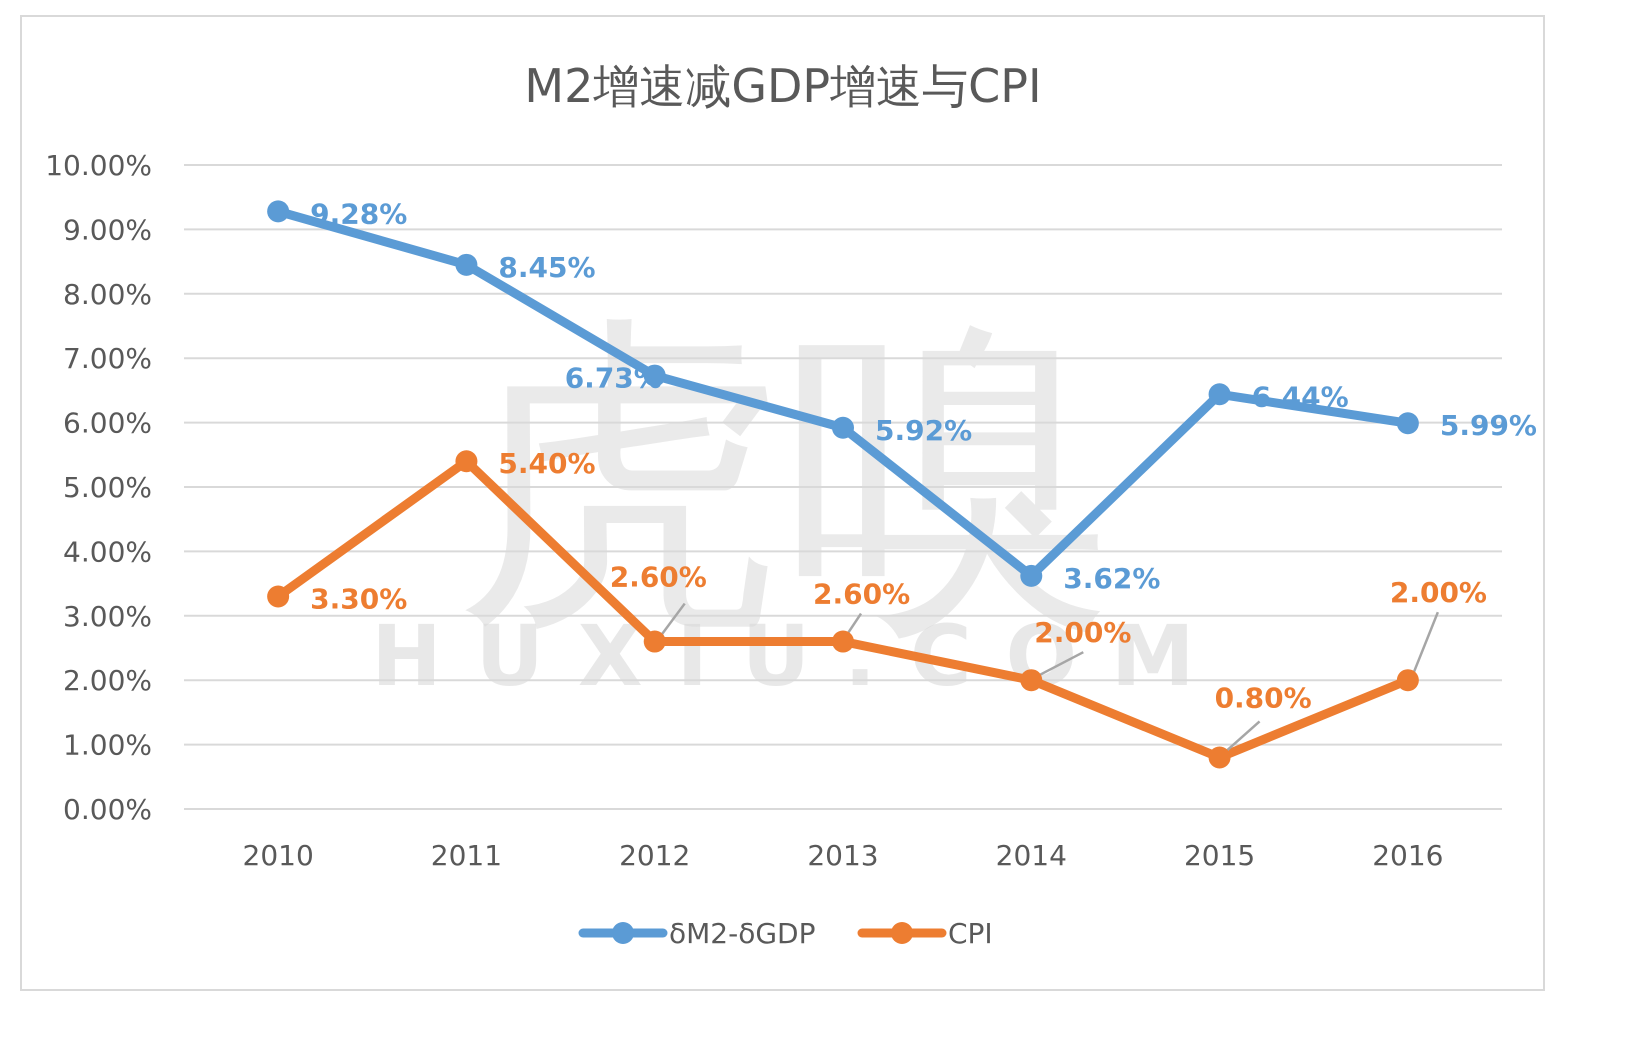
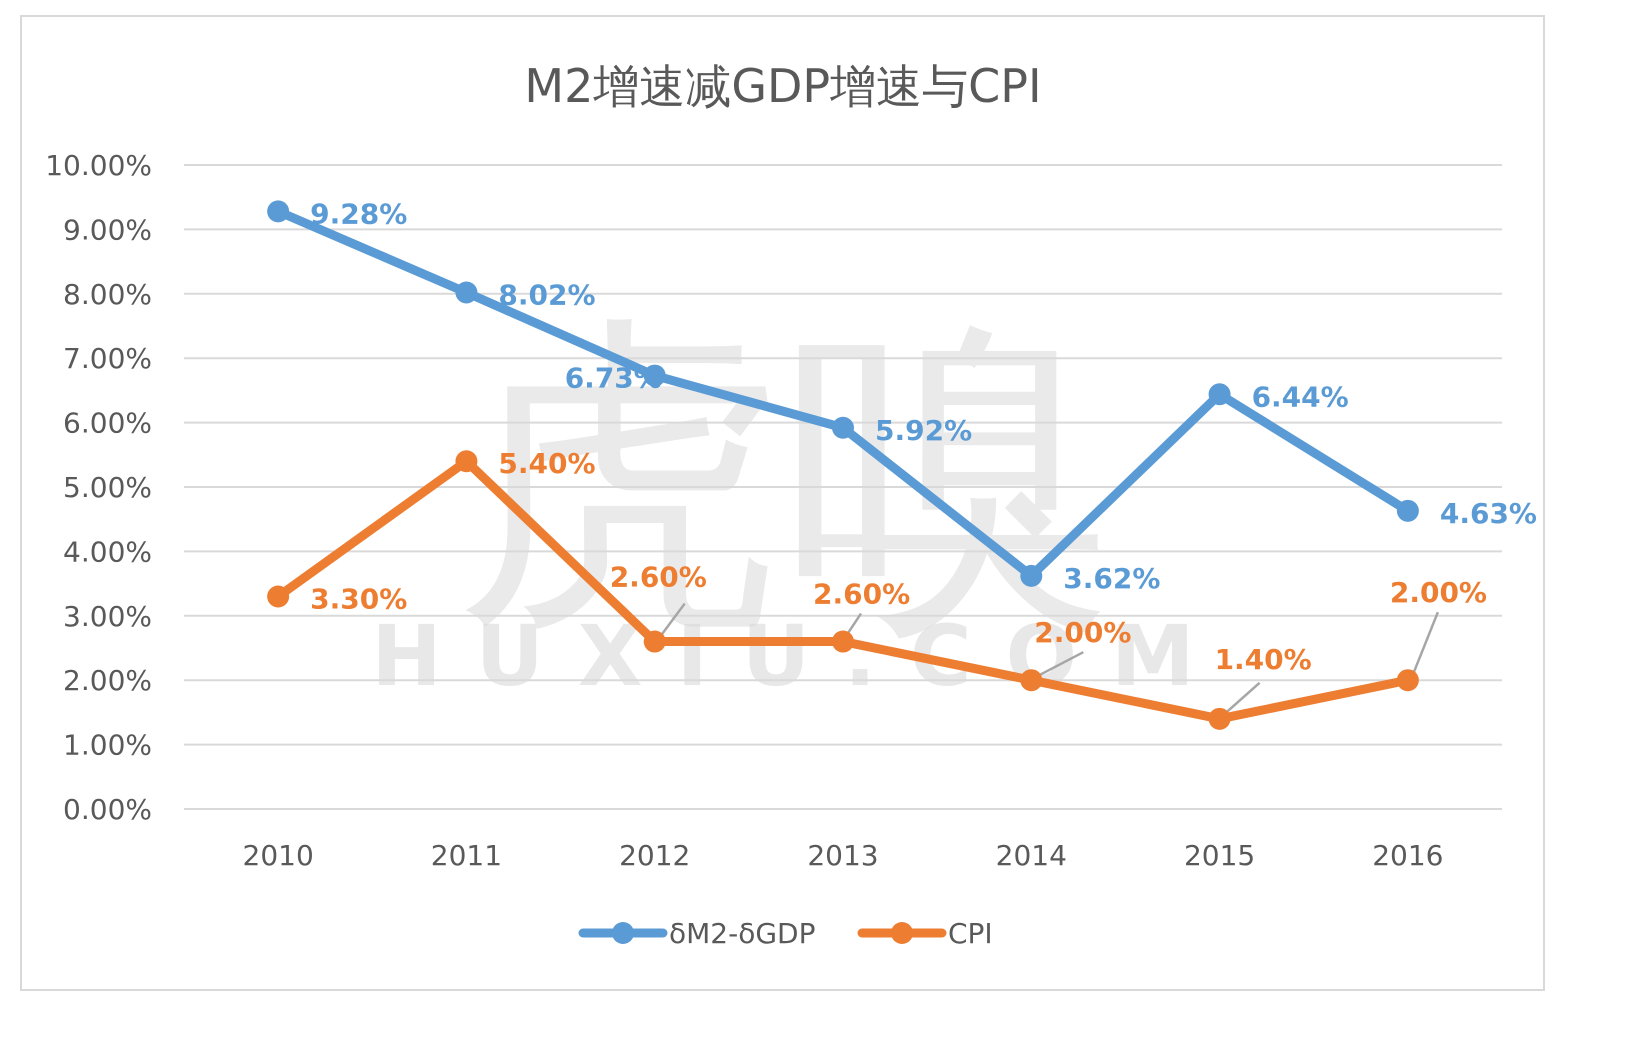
δM2-δGDP/2011: 8.45% -> 8.02%
CPI/2015: 0.80% -> 1.40%
δM2-δGDP/2016: 5.99% -> 4.63%
